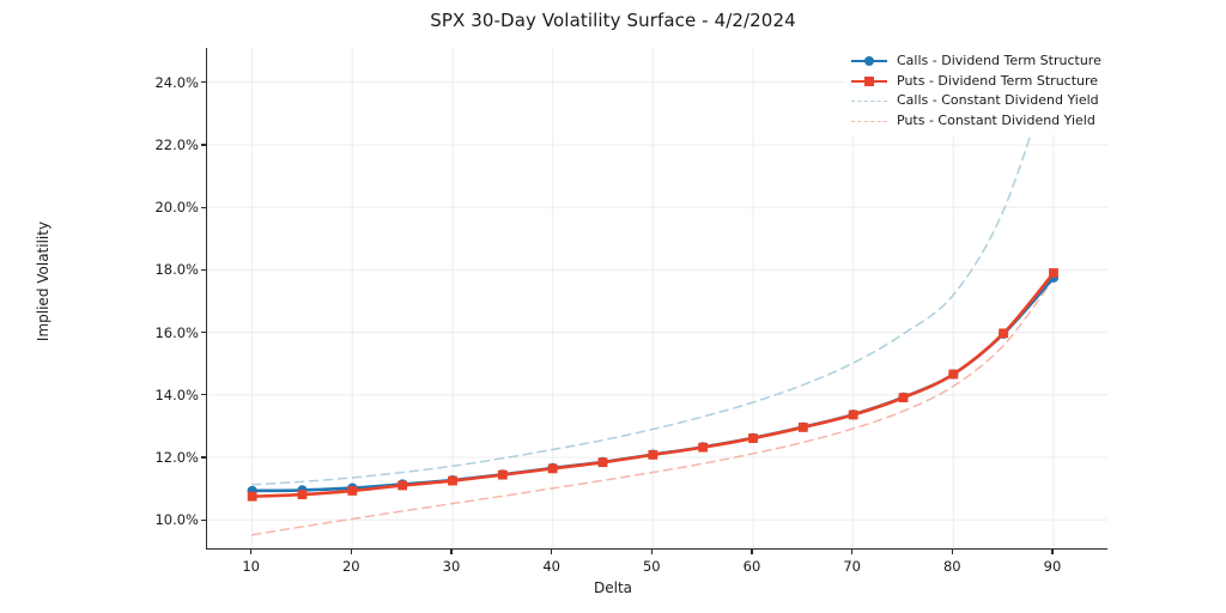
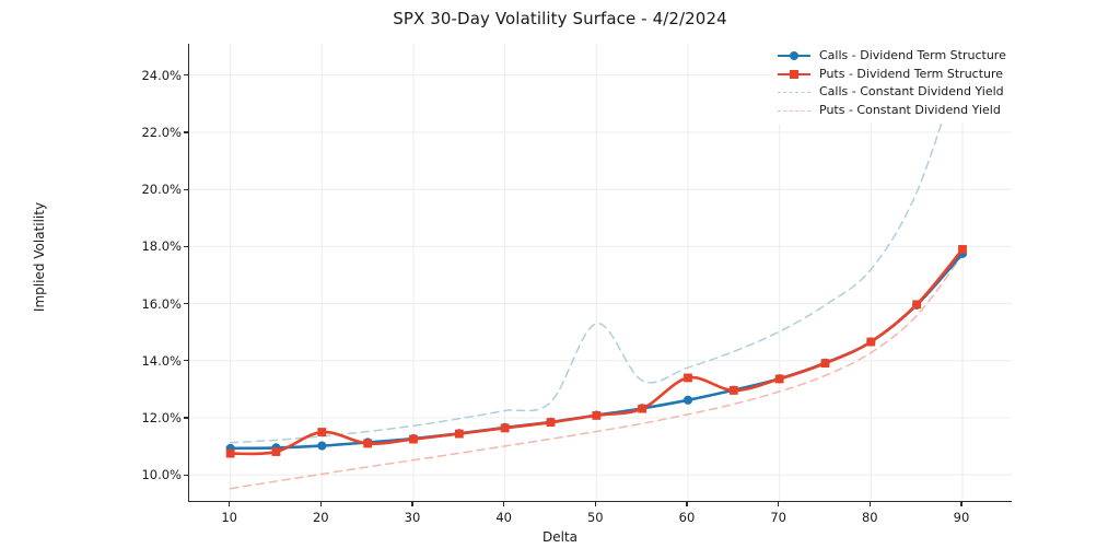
Puts - Dividend Term Structure/20: 10.9% -> 11.5%
Calls - Constant Dividend Yield/50: 12.9% -> 15.3%
Puts - Dividend Term Structure/60: 12.6% -> 13.4%
